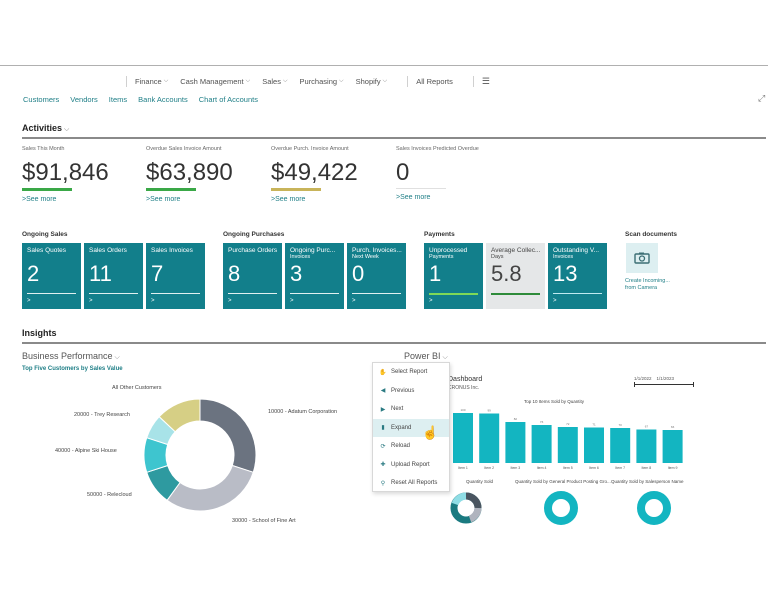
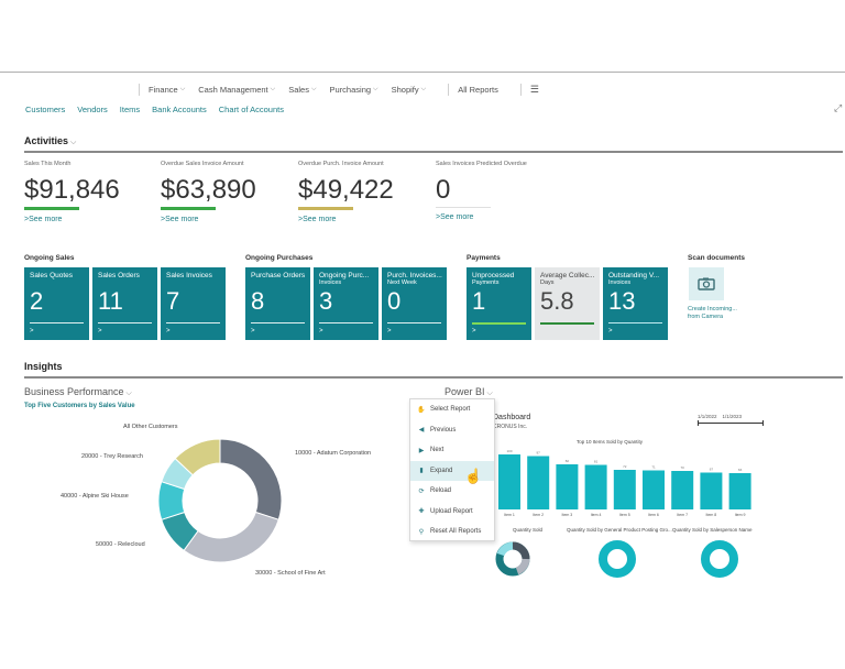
Top 10 Items Sold by Quantity/Item 2: 99 -> 97
Top 10 Items Sold by Quantity/Item 4: 76 -> 81
